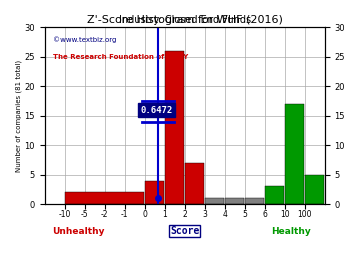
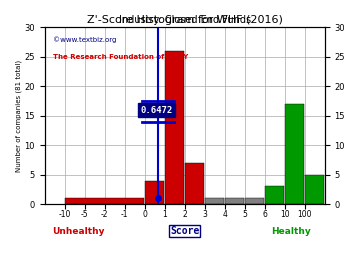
-2: 2 -> 1
